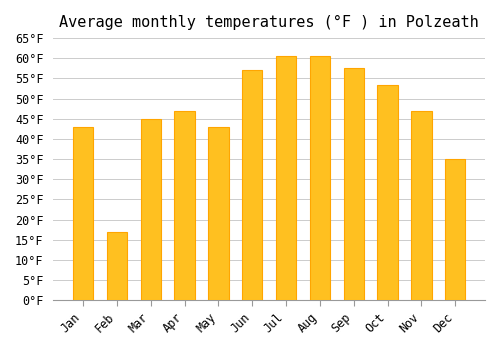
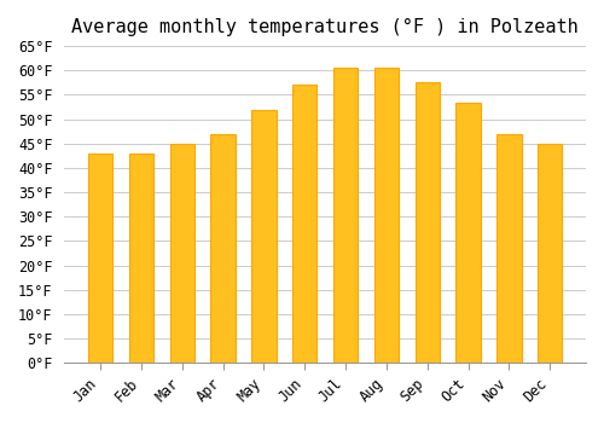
Feb: 17.0°F -> 43.0°F
May: 43.0°F -> 52.0°F
Dec: 35.0°F -> 45.0°F
